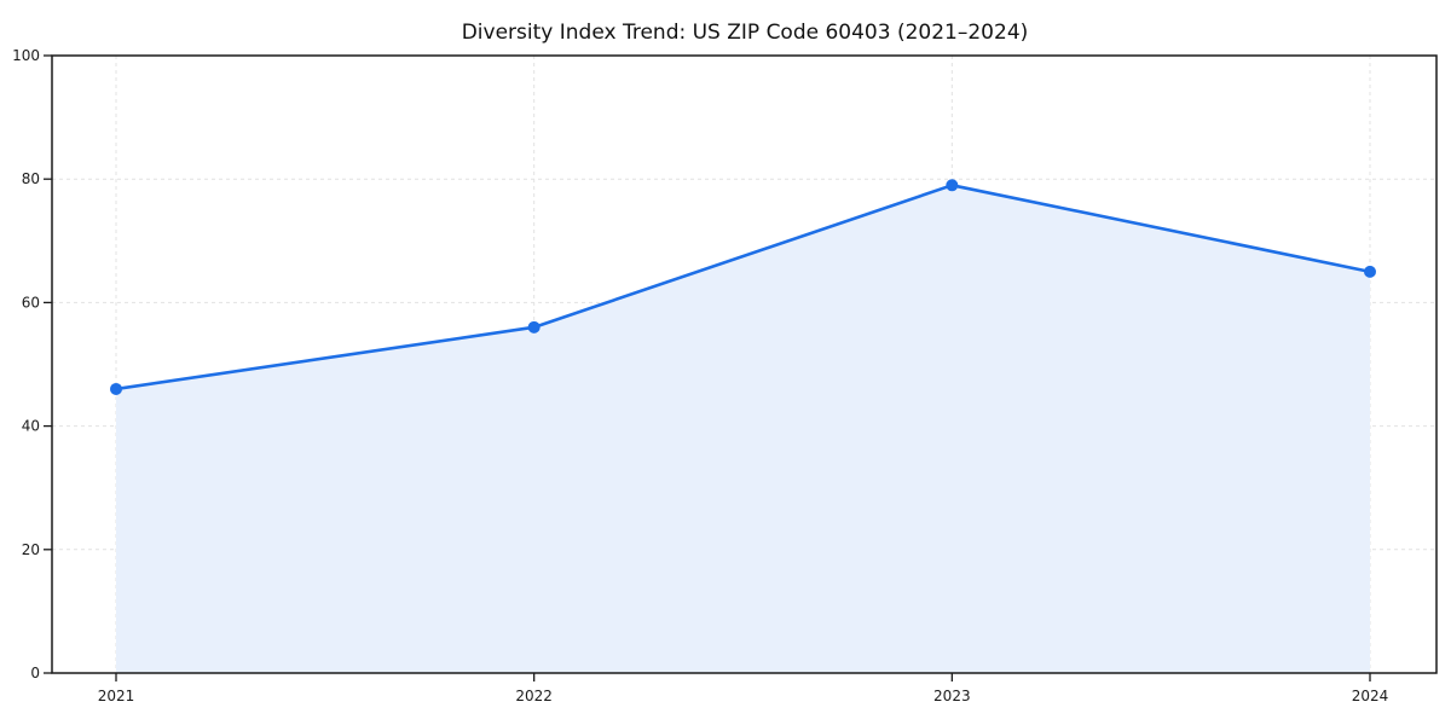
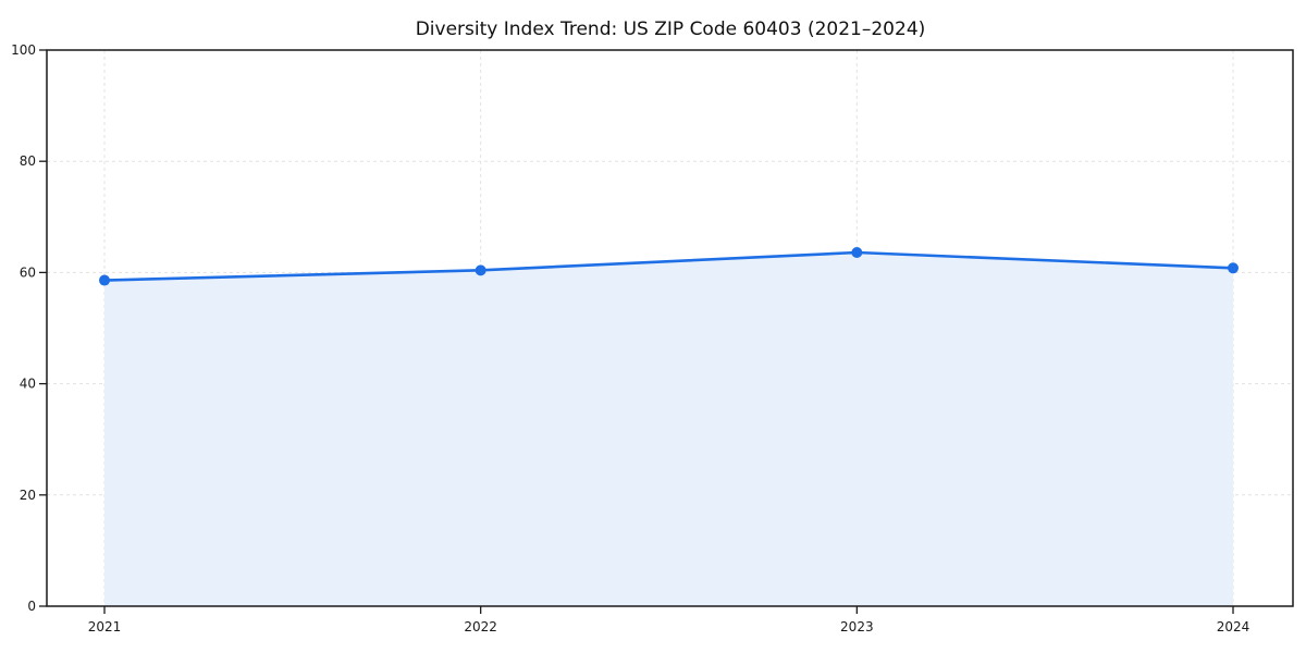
2021: 46 -> 59
2022: 56 -> 60
2023: 79 -> 64
2024: 65 -> 61
